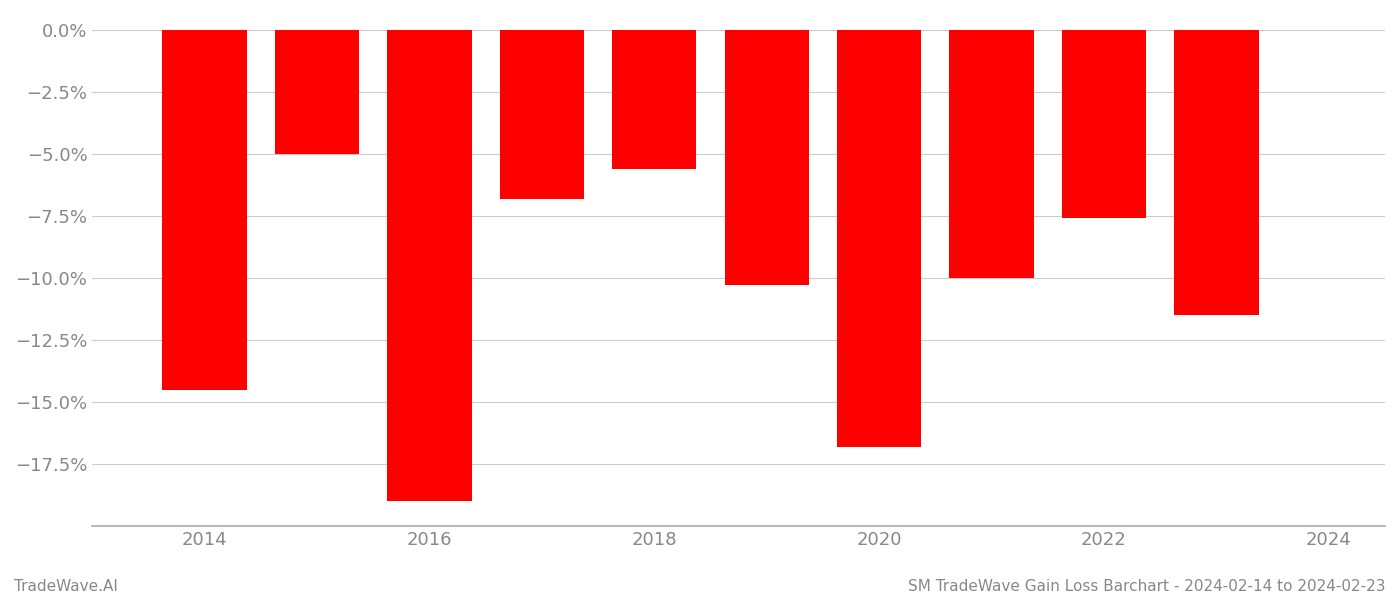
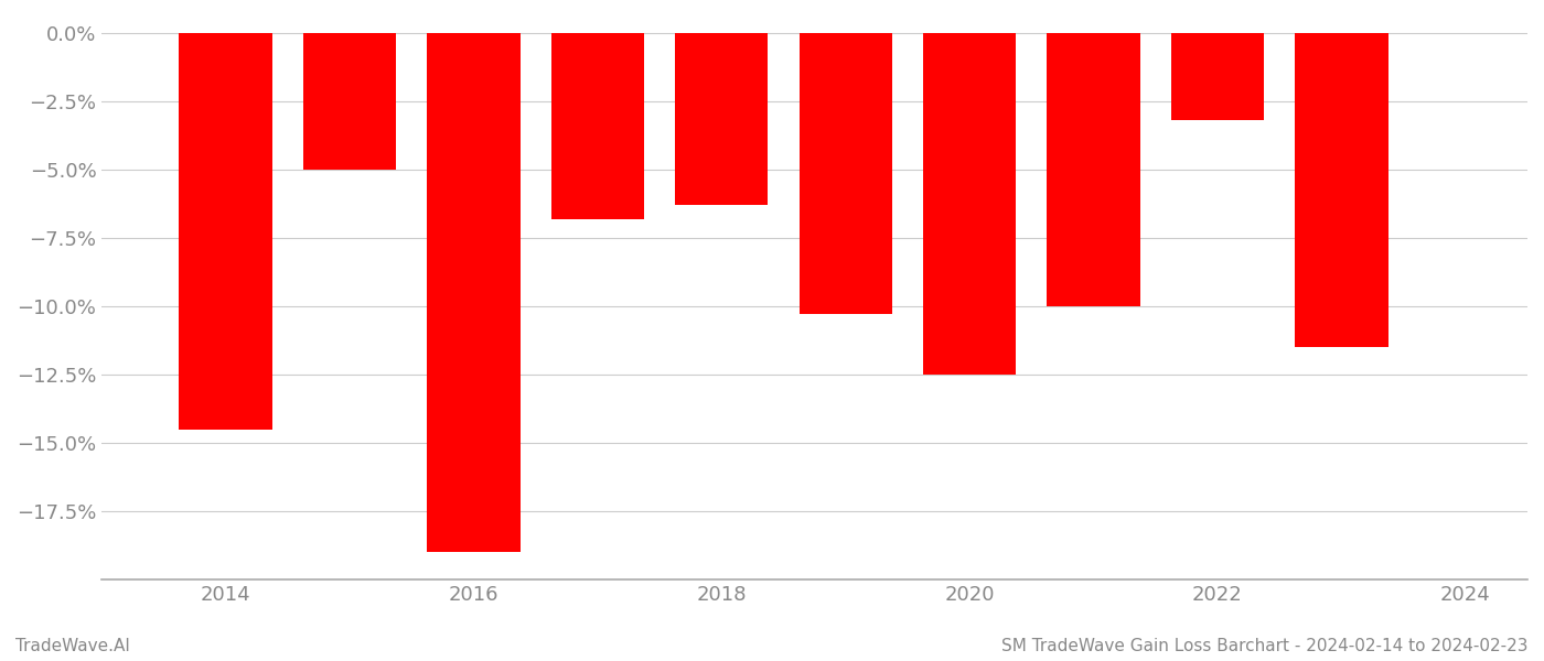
2018: -5.6% -> -6.3%
2020: -16.8% -> -12.5%
2022: -7.6% -> -3.2%
